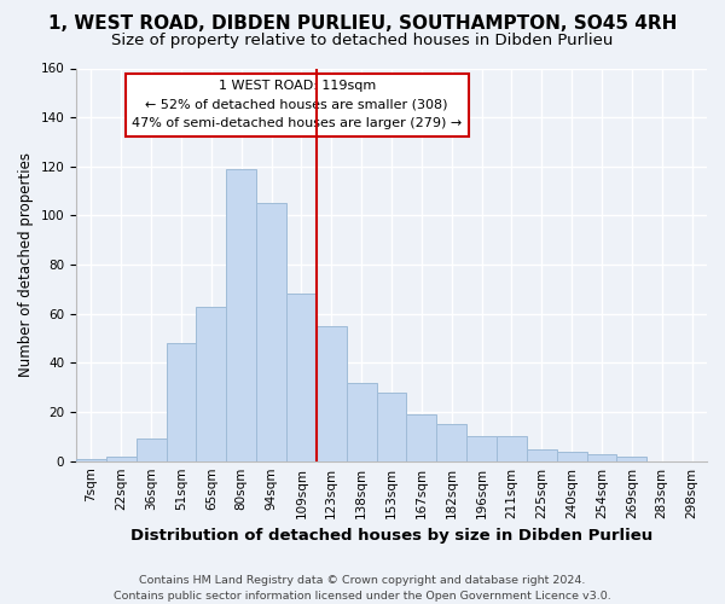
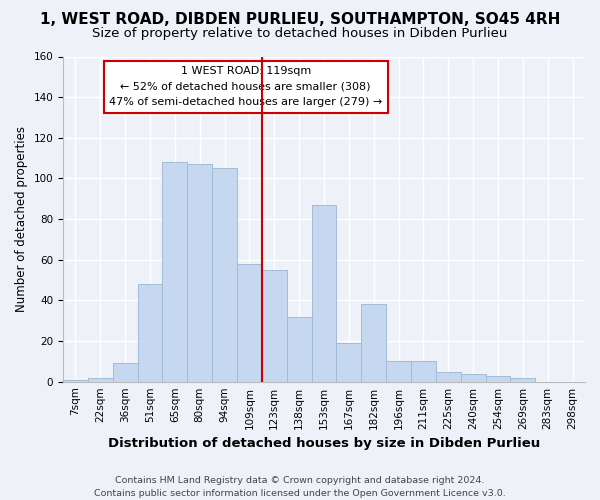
65sqm: 63 -> 108
80sqm: 119 -> 107
109sqm: 68 -> 58
153sqm: 28 -> 87
182sqm: 15 -> 38
